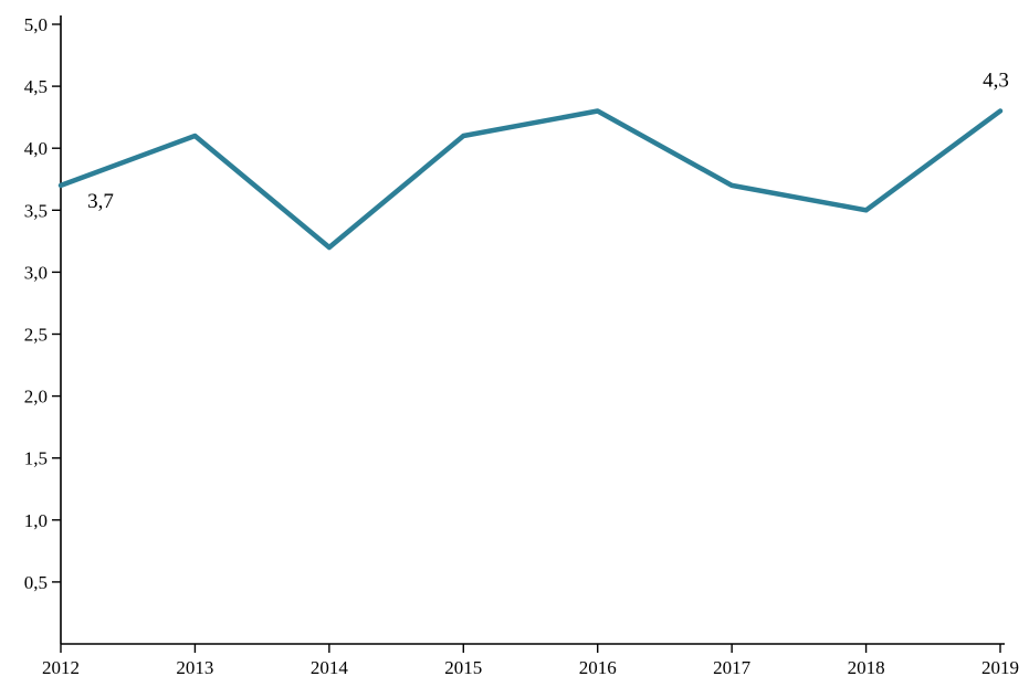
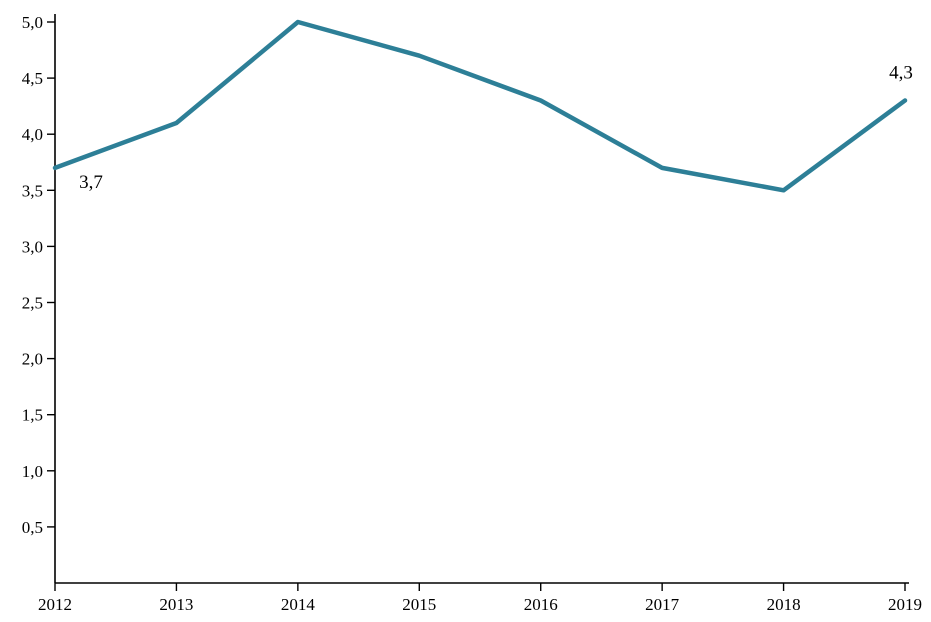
2014: 3,2 -> 5,0
2015: 4,1 -> 4,7
